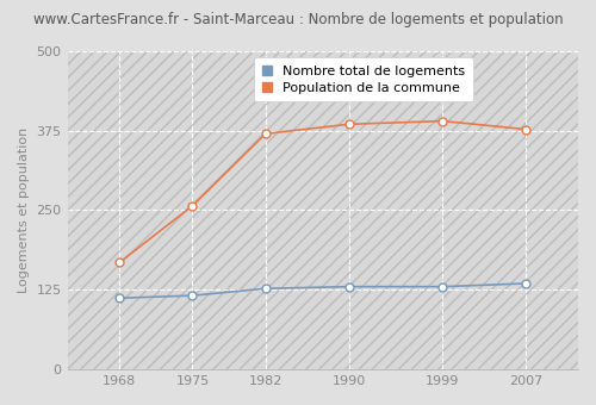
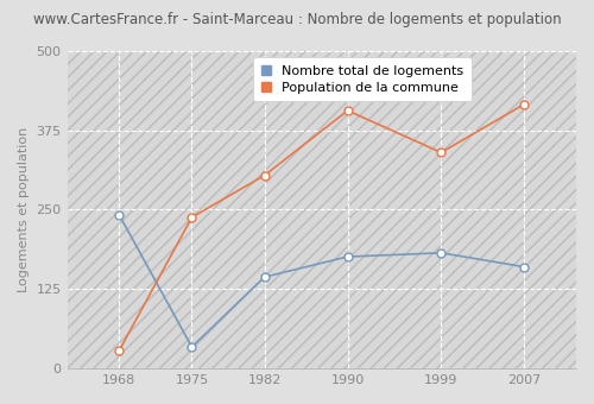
Nombre total de logements/1968: 112 -> 242
Population de la commune/1968: 168 -> 28
Nombre total de logements/1975: 116 -> 34
Population de la commune/1975: 257 -> 238
Nombre total de logements/1982: 127 -> 144
Population de la commune/1982: 370 -> 304
Nombre total de logements/1990: 130 -> 176
Population de la commune/1990: 385 -> 406
Nombre total de logements/1999: 130 -> 182
Population de la commune/1999: 390 -> 340
Nombre total de logements/2007: 135 -> 160
Population de la commune/2007: 377 -> 416
